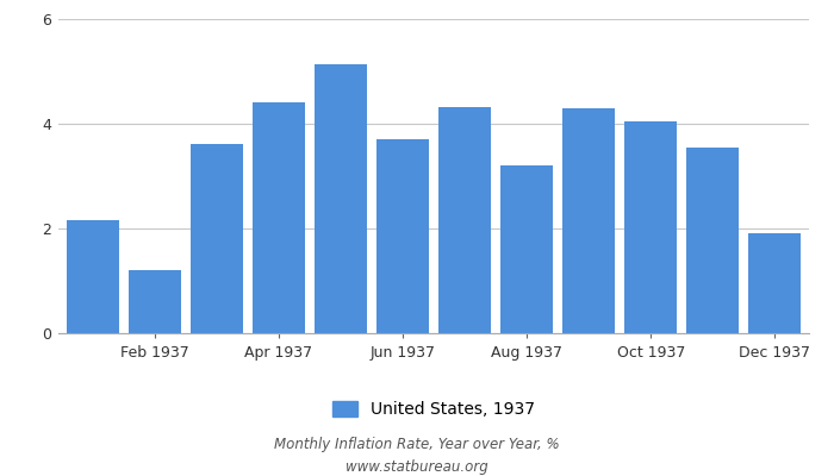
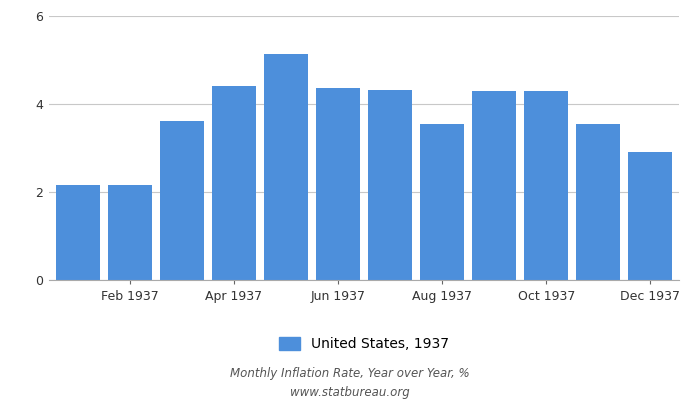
Feb 1937: 1.20 -> 2.17
Jun 1937: 3.70 -> 4.37
Aug 1937: 3.20 -> 3.55
Oct 1937: 4.05 -> 4.29
Dec 1937: 1.90 -> 2.90
